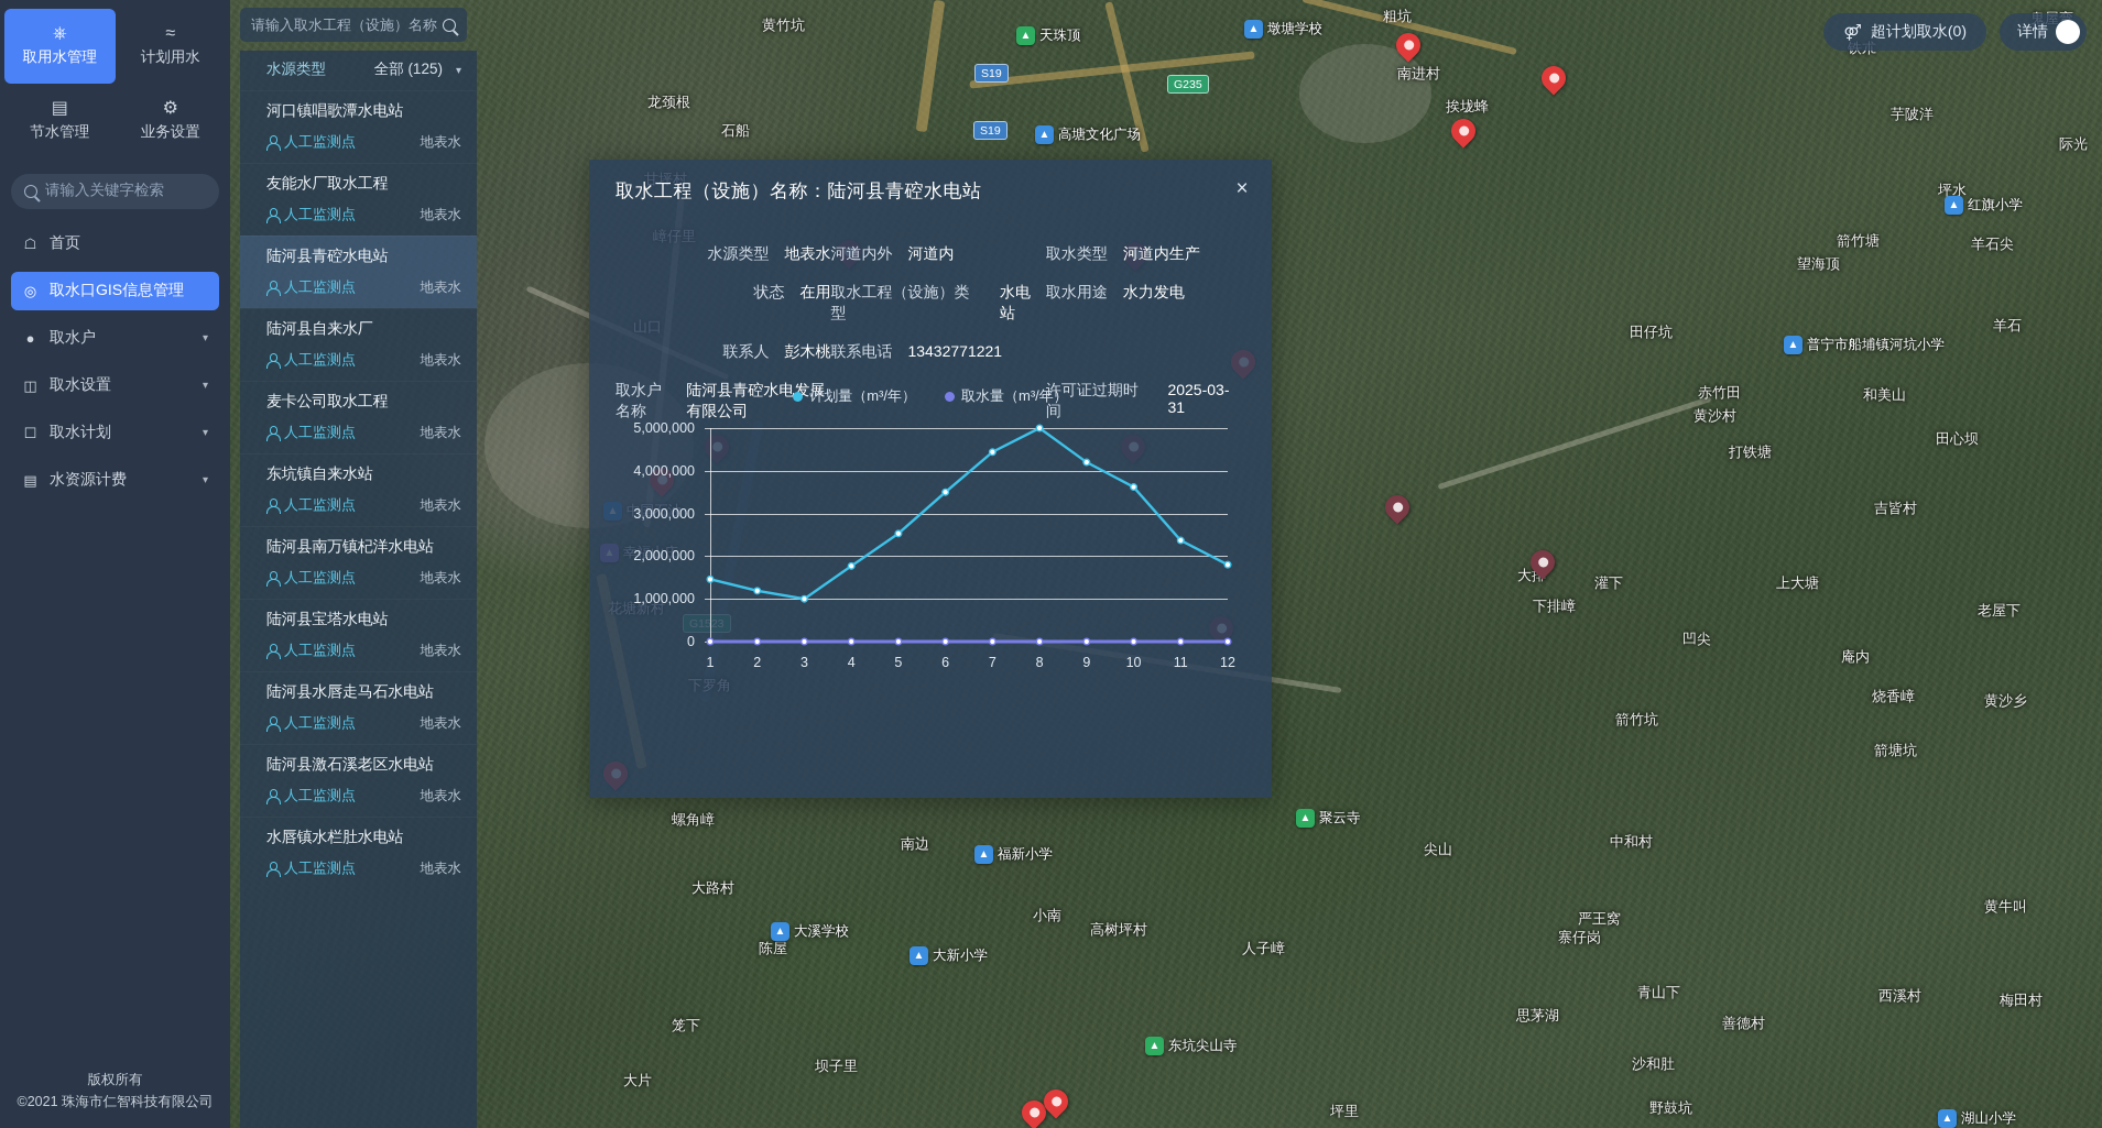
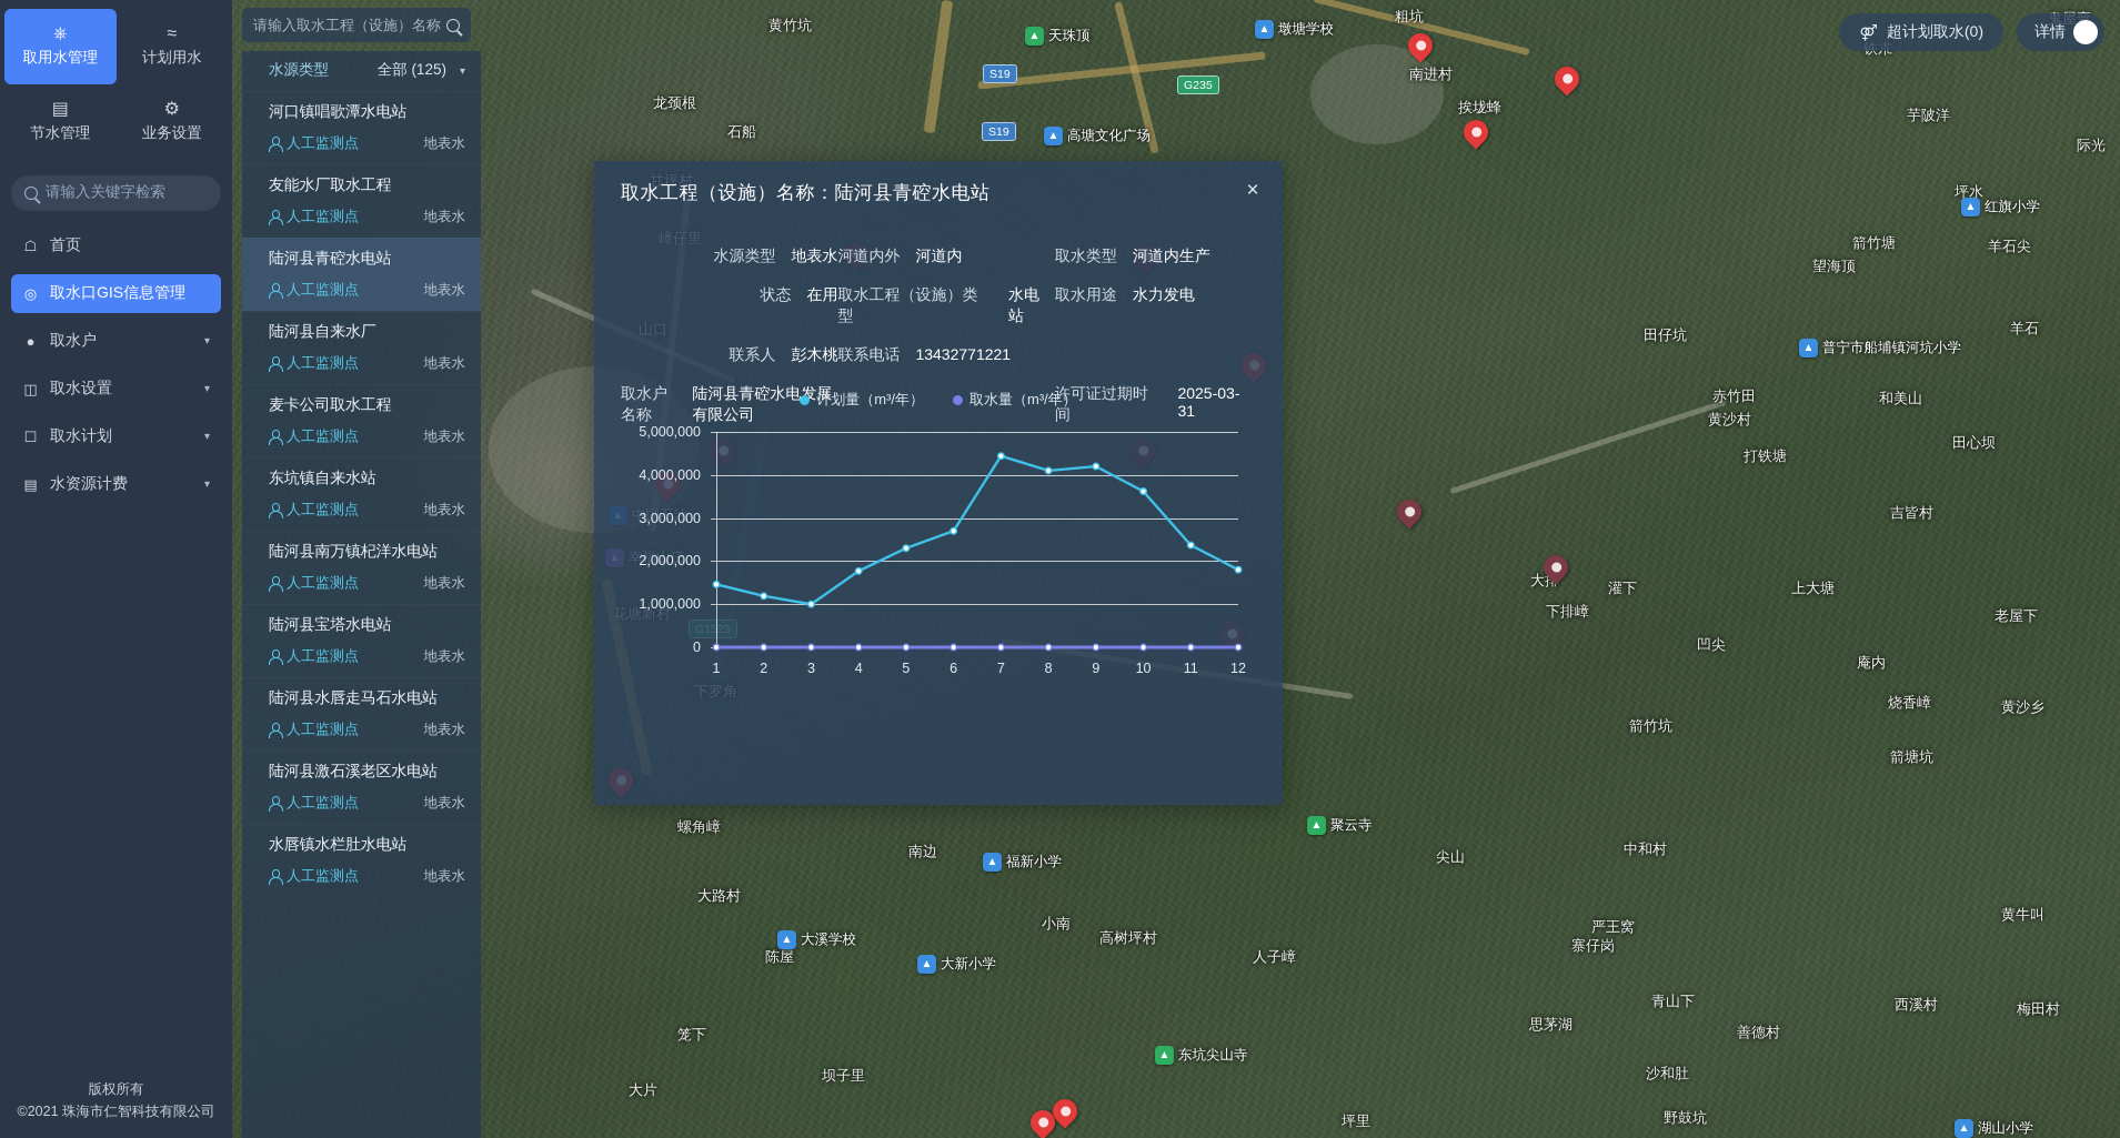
计划量（m³/年）/5: 2500000 -> 2300000
计划量（m³/年）/6: 3500000 -> 2700000
计划量（m³/年）/8: 5000000 -> 4100000
